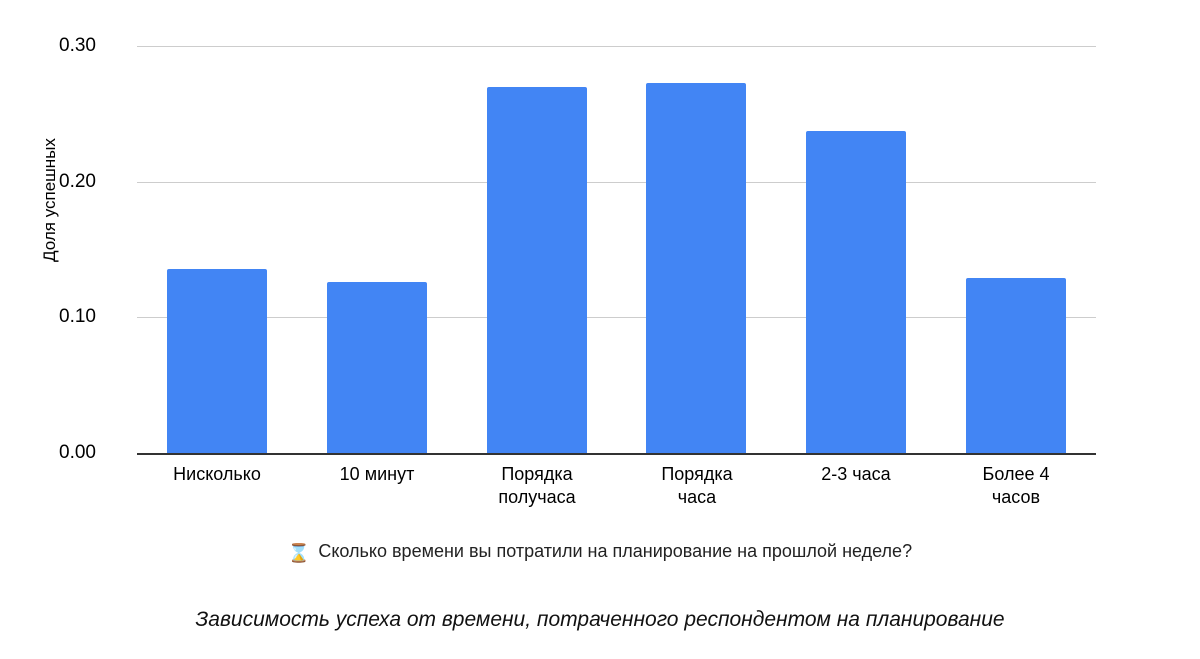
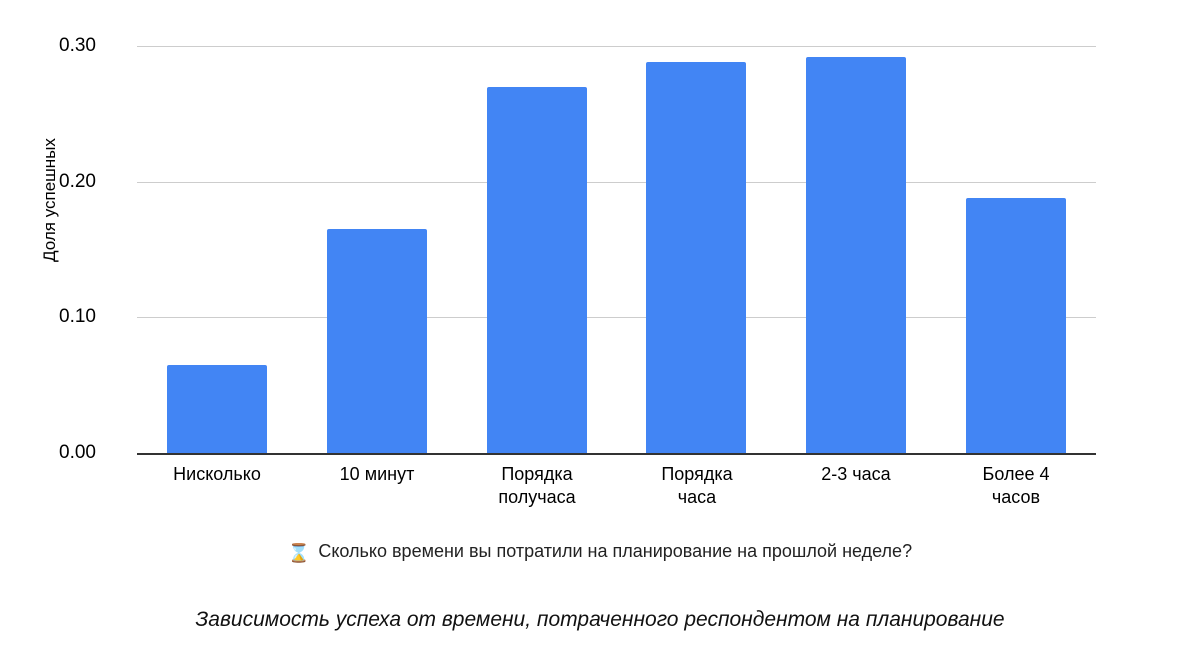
Нисколько: 0.136 -> 0.065
10 минут: 0.126 -> 0.165
Порядка часа: 0.273 -> 0.288
2-3 часа: 0.237 -> 0.292
Более 4 часов: 0.129 -> 0.188
